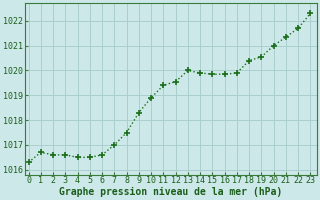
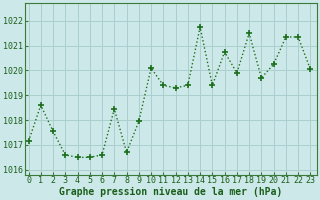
0: 1016.30 -> 1017.15
1: 1016.70 -> 1018.60
2: 1016.60 -> 1017.55
7: 1017.00 -> 1018.45
8: 1017.50 -> 1016.70
9: 1018.30 -> 1017.95
10: 1018.90 -> 1020.10
12: 1019.55 -> 1019.30
13: 1020.00 -> 1019.40
14: 1019.90 -> 1021.75
15: 1019.85 -> 1019.40
16: 1019.85 -> 1020.75
18: 1020.40 -> 1021.50
19: 1020.55 -> 1019.70
20: 1021.00 -> 1020.25
22: 1021.70 -> 1021.35
23: 1022.30 -> 1020.05
